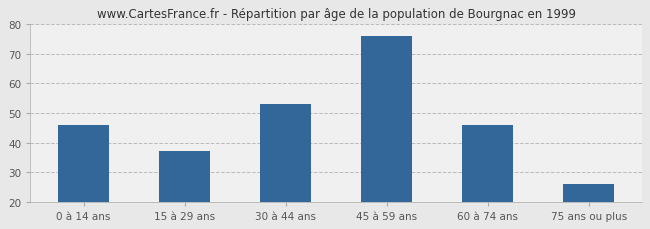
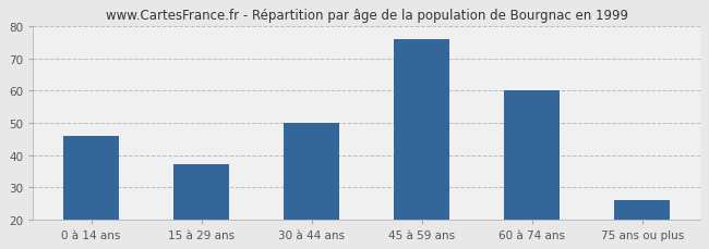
30 à 44 ans: 53 -> 50
60 à 74 ans: 46 -> 60
